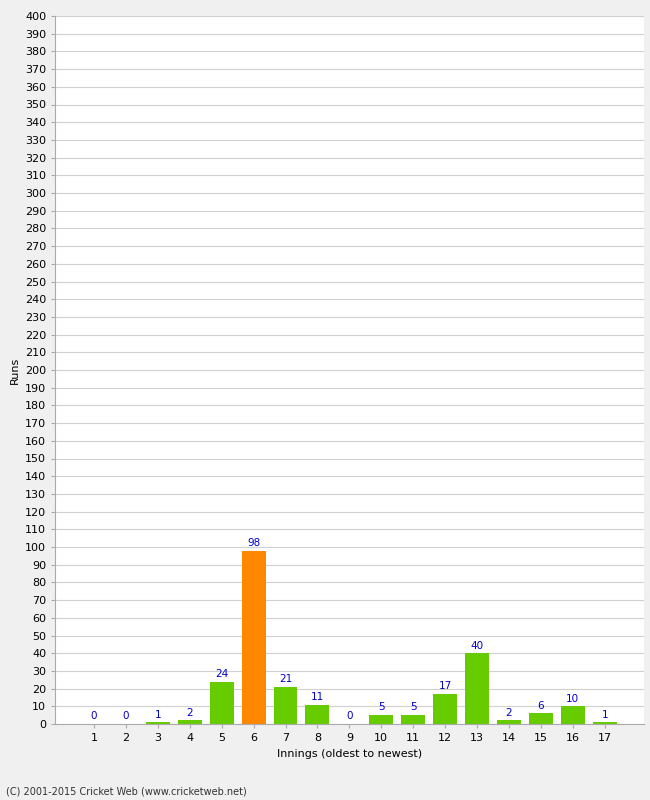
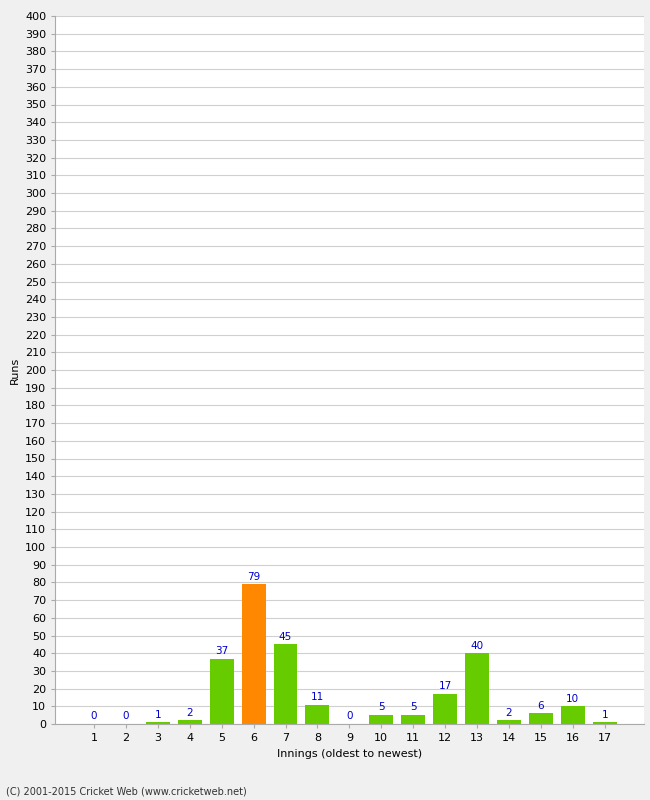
5: 24 -> 37
6: 98 -> 79
7: 21 -> 45
